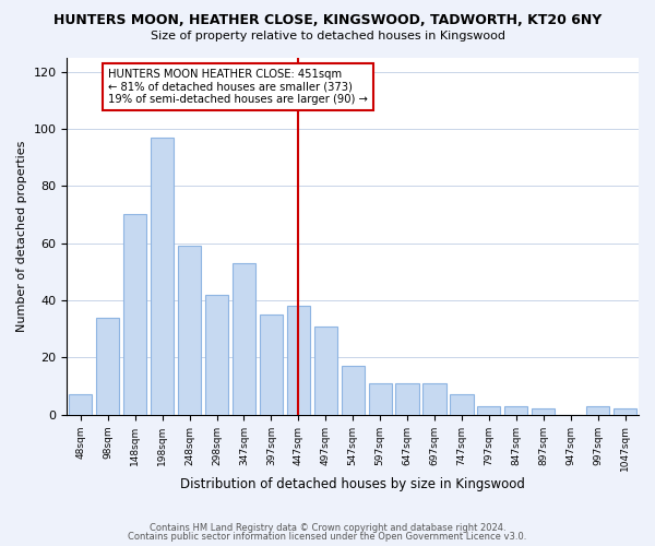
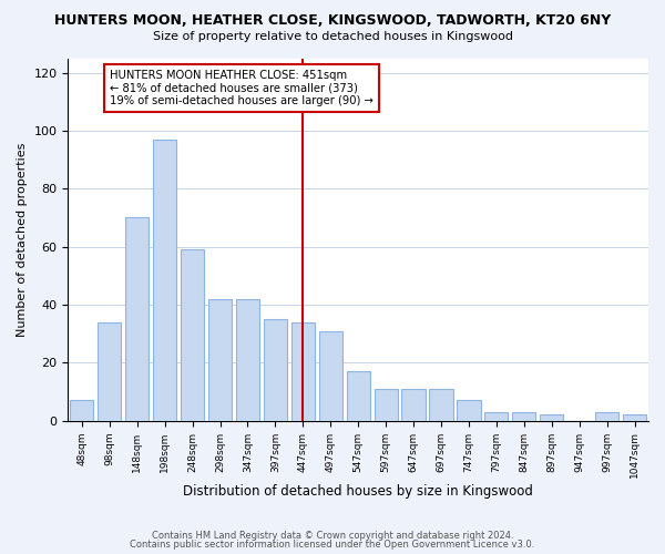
347sqm: 53 -> 42
447sqm: 38 -> 34
